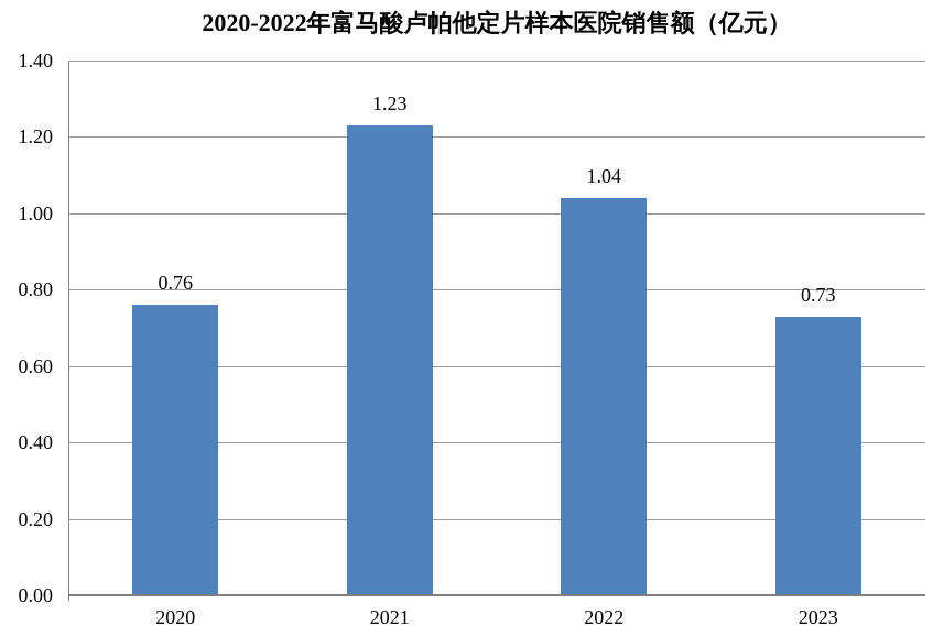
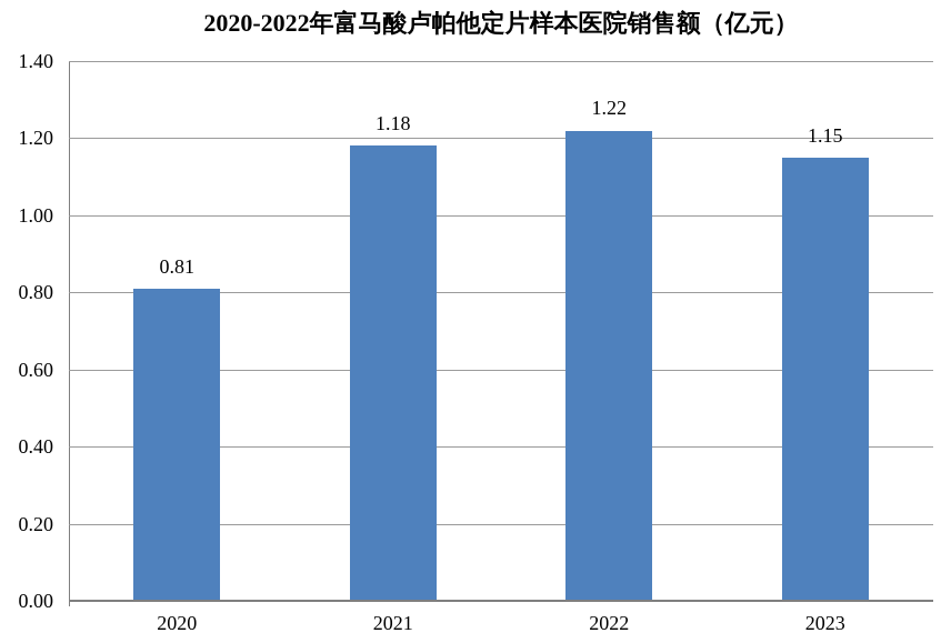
2020: 0.76 -> 0.81
2021: 1.23 -> 1.18
2022: 1.04 -> 1.22
2023: 0.73 -> 1.15
